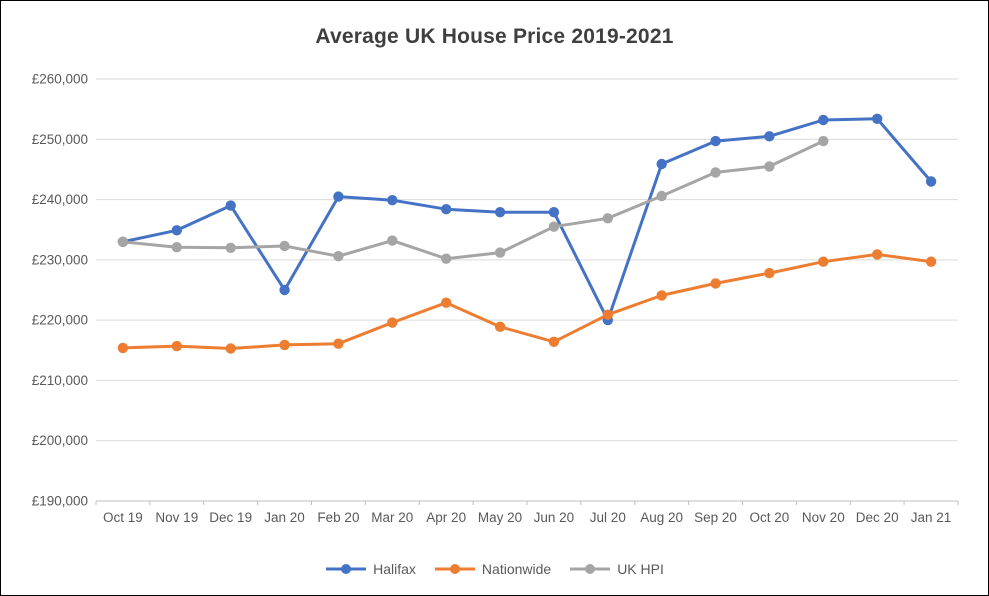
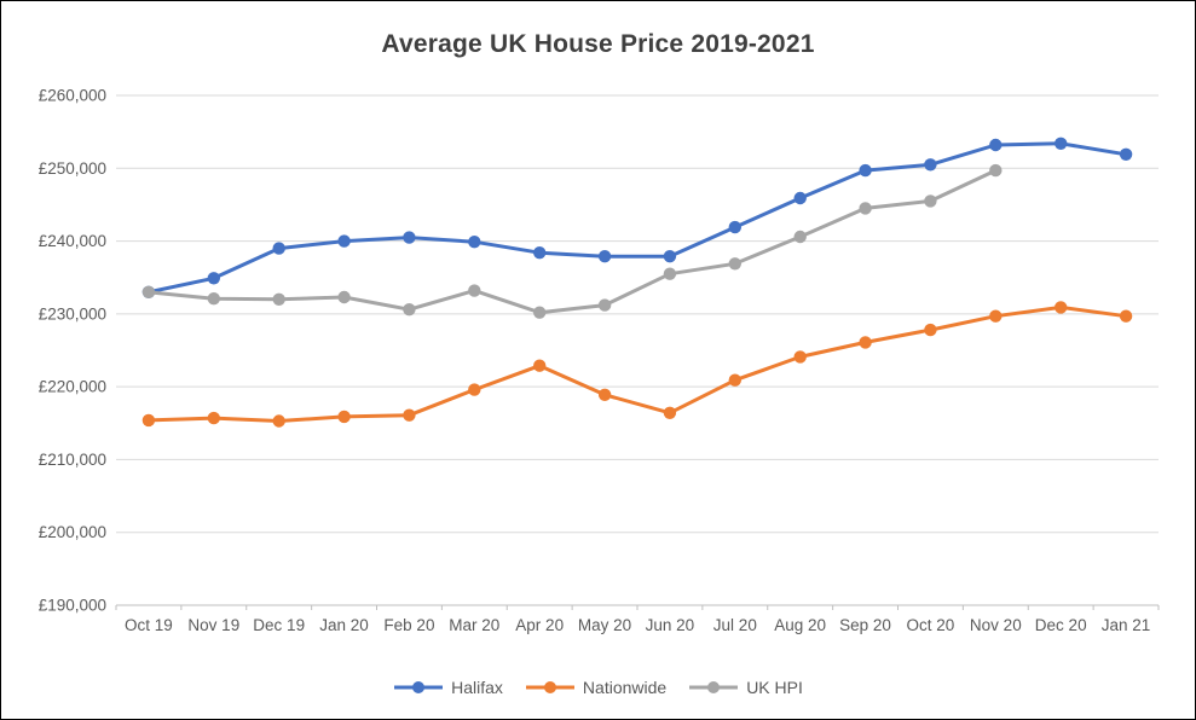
Halifax/Jan 20: £225000 -> £240000
Halifax/Jul 20: £220000 -> £242000
Halifax/Jan 21: £243000 -> £252000
